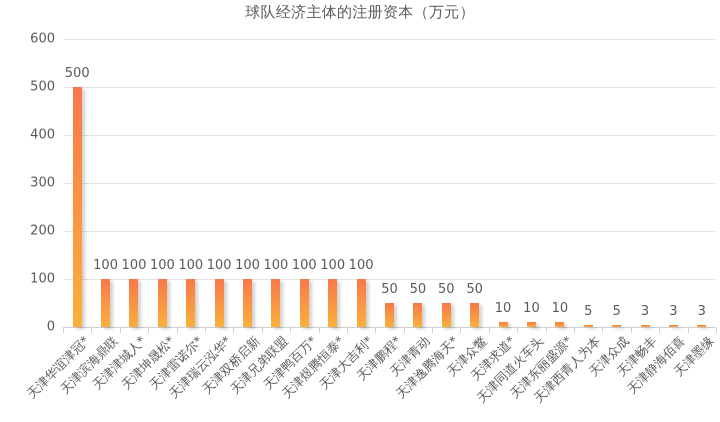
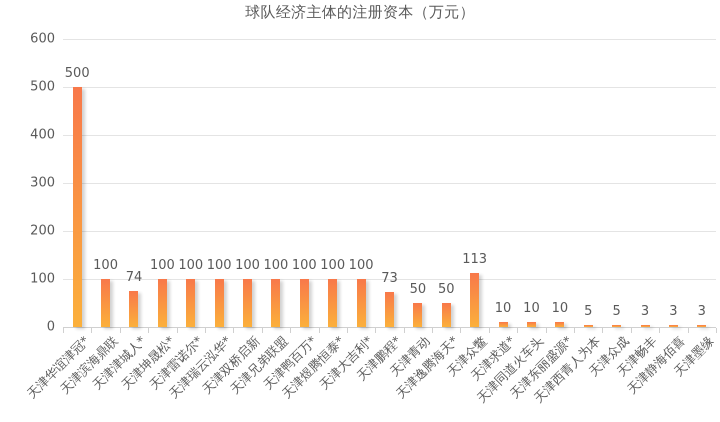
天津津城人*: 100 -> 74
天津鹏程*: 50 -> 73
天津众鳖: 50 -> 113
